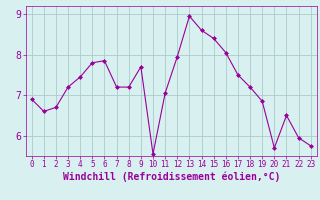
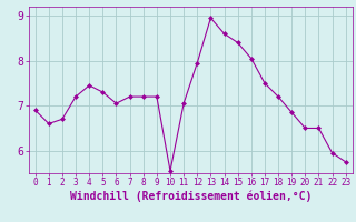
5: 7.80 -> 7.30
6: 7.85 -> 7.05
9: 7.70 -> 7.20
20: 5.70 -> 6.50
